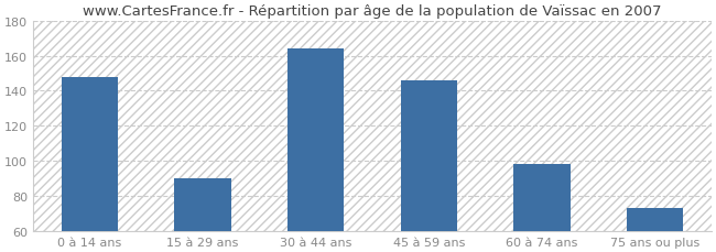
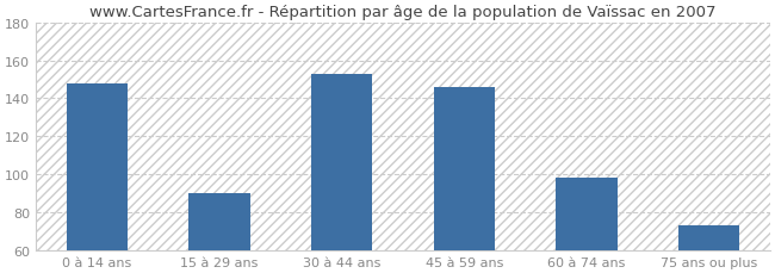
30 à 44 ans: 164 -> 153
